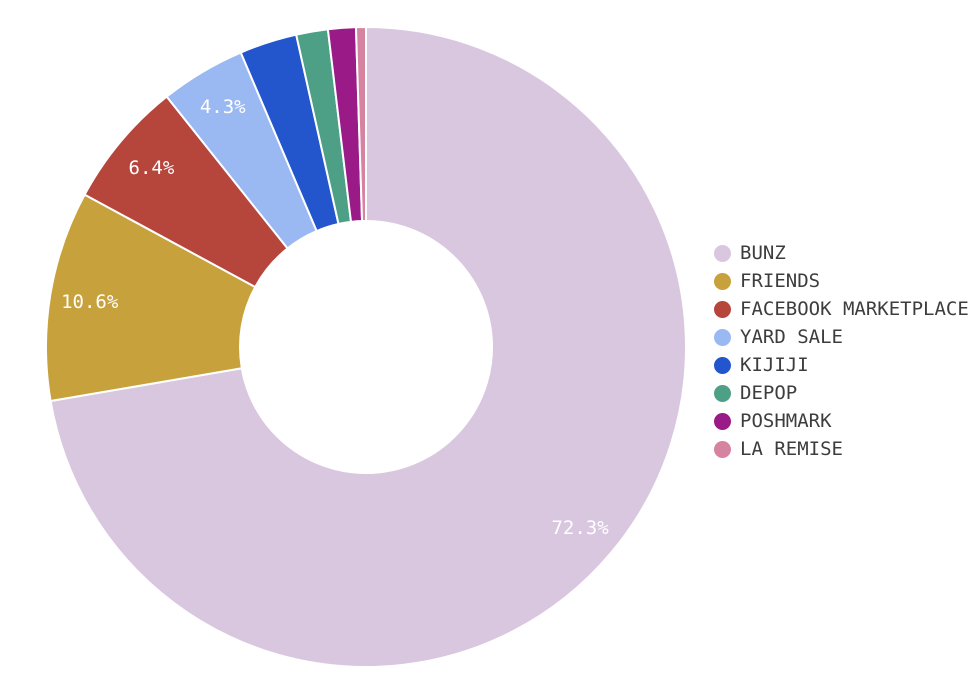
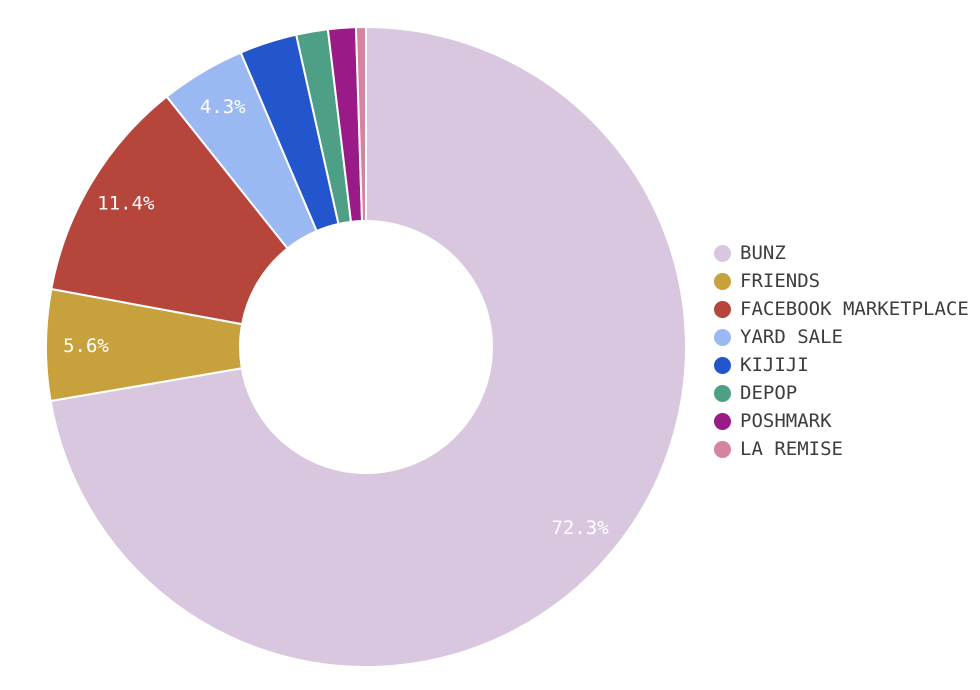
FRIENDS: 10.6% -> 5.6%
FACEBOOK MARKETPLACE: 6.4% -> 11.4%
